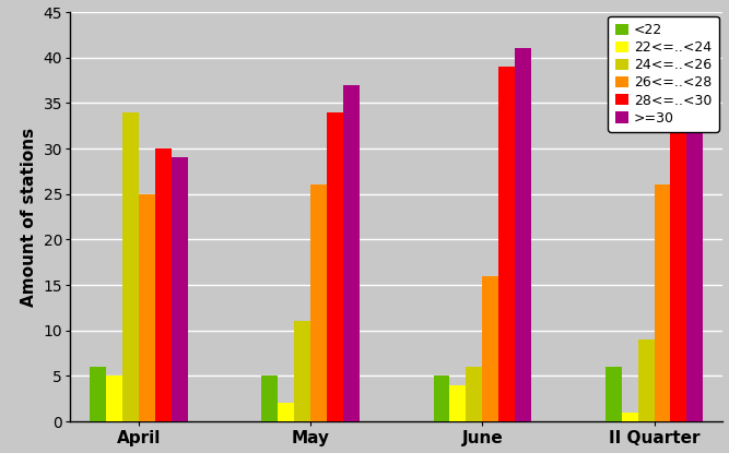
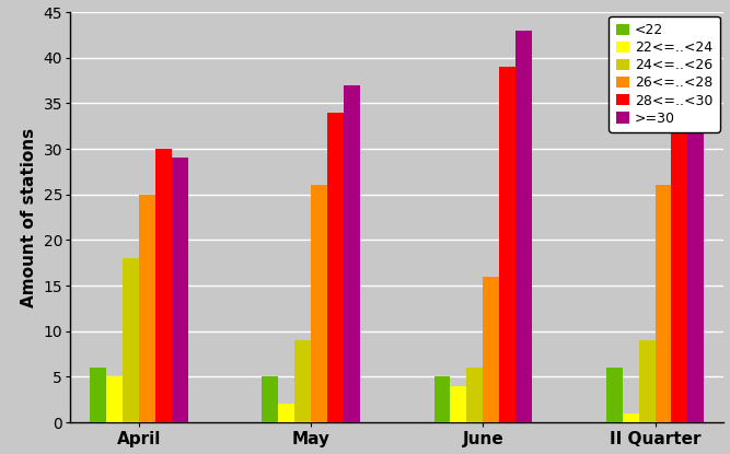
24<=..<26/April: 34 -> 18
24<=..<26/May: 11 -> 9
>=30/June: 41 -> 43
